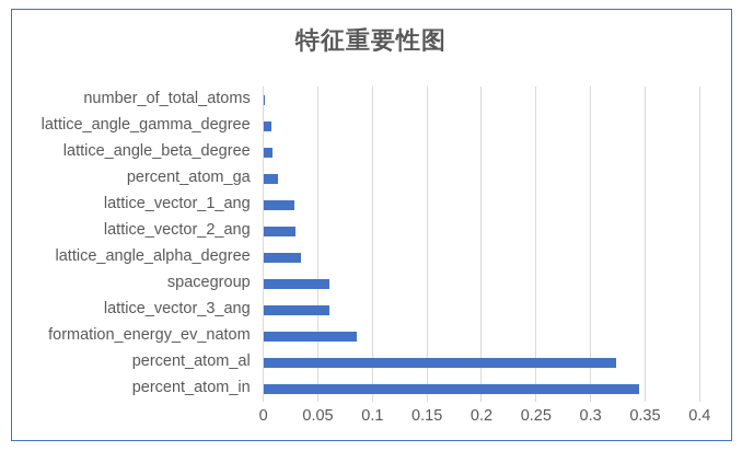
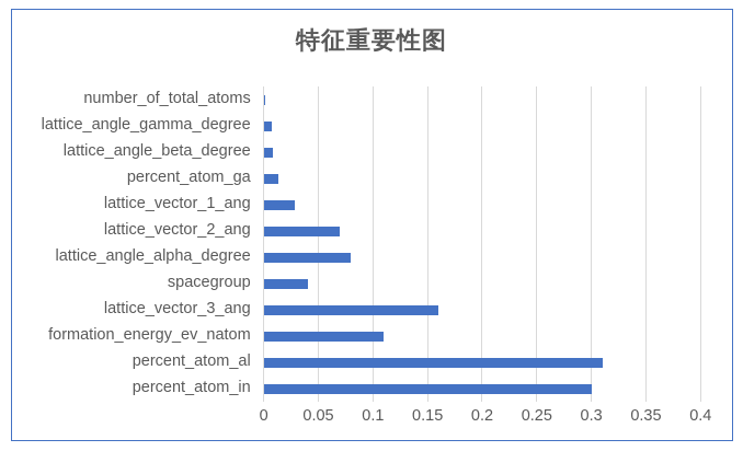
lattice_vector_2_ang: 0.03 -> 0.07
lattice_angle_alpha_degree: 0.03 -> 0.08
spacegroup: 0.06 -> 0.04
lattice_vector_3_ang: 0.06 -> 0.16
formation_energy_ev_natom: 0.09 -> 0.11
percent_atom_al: 0.32 -> 0.31
percent_atom_in: 0.34 -> 0.30
